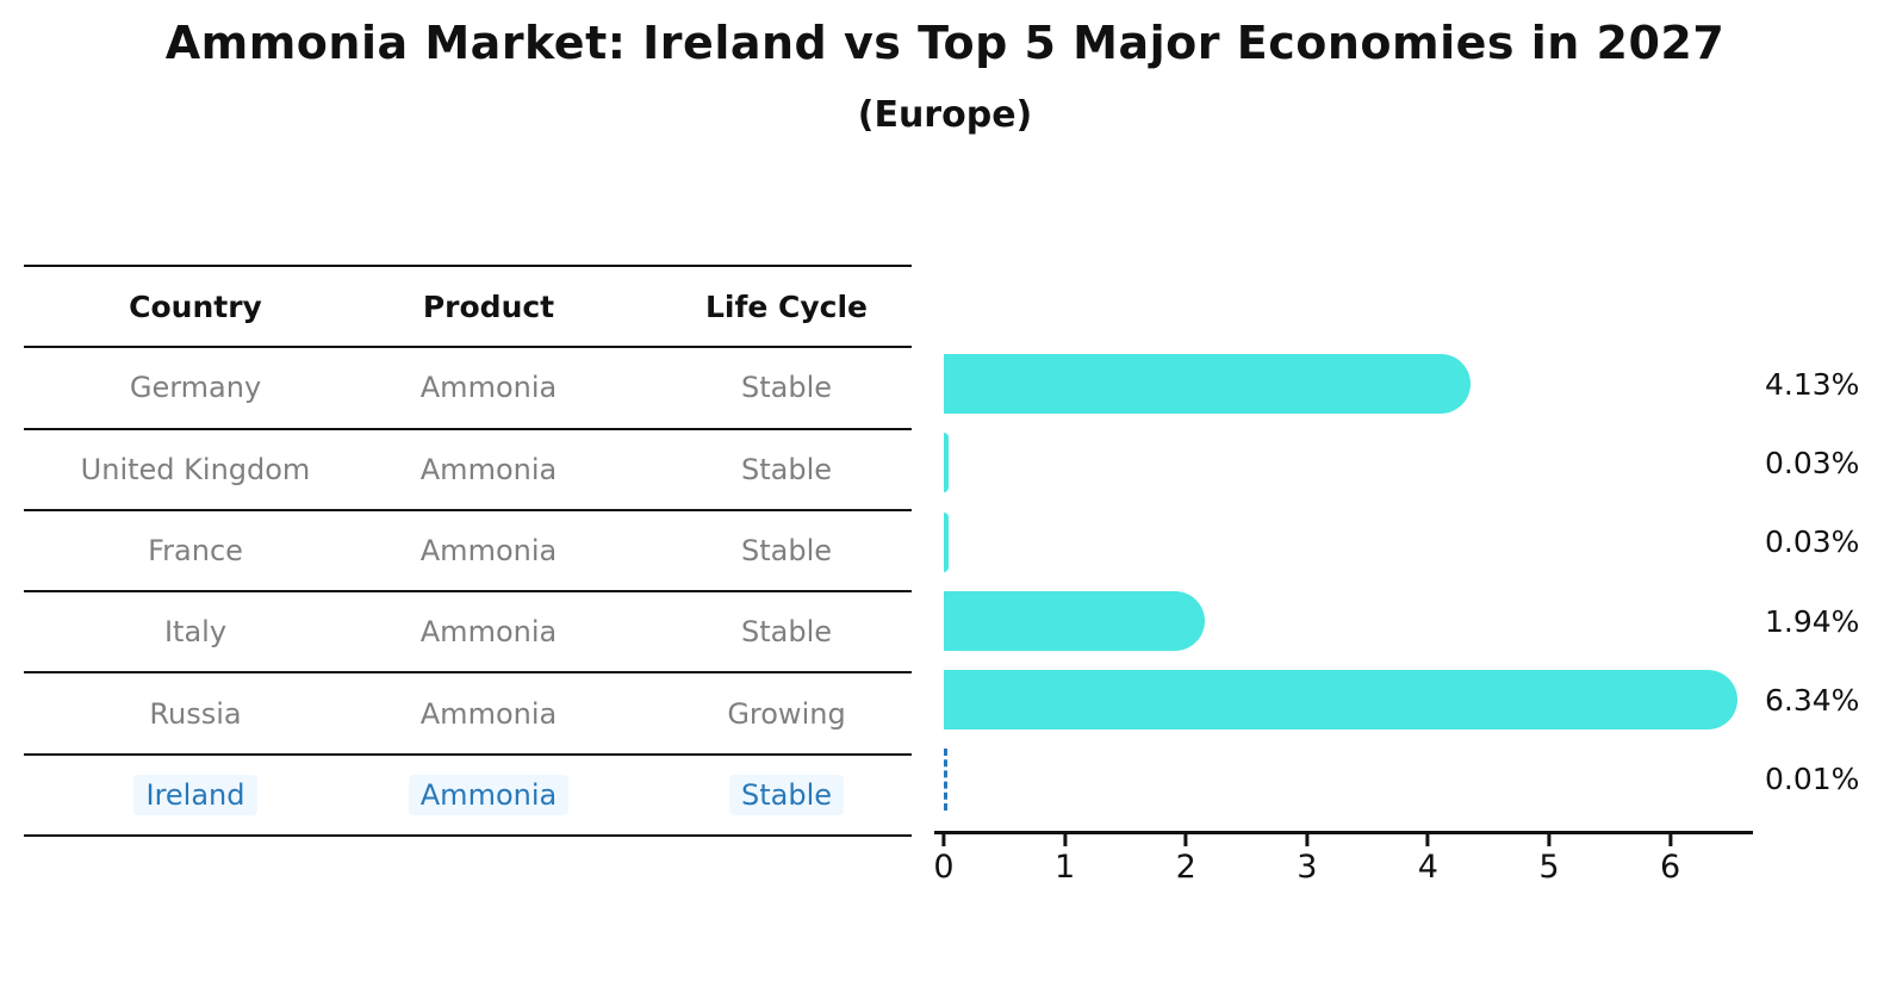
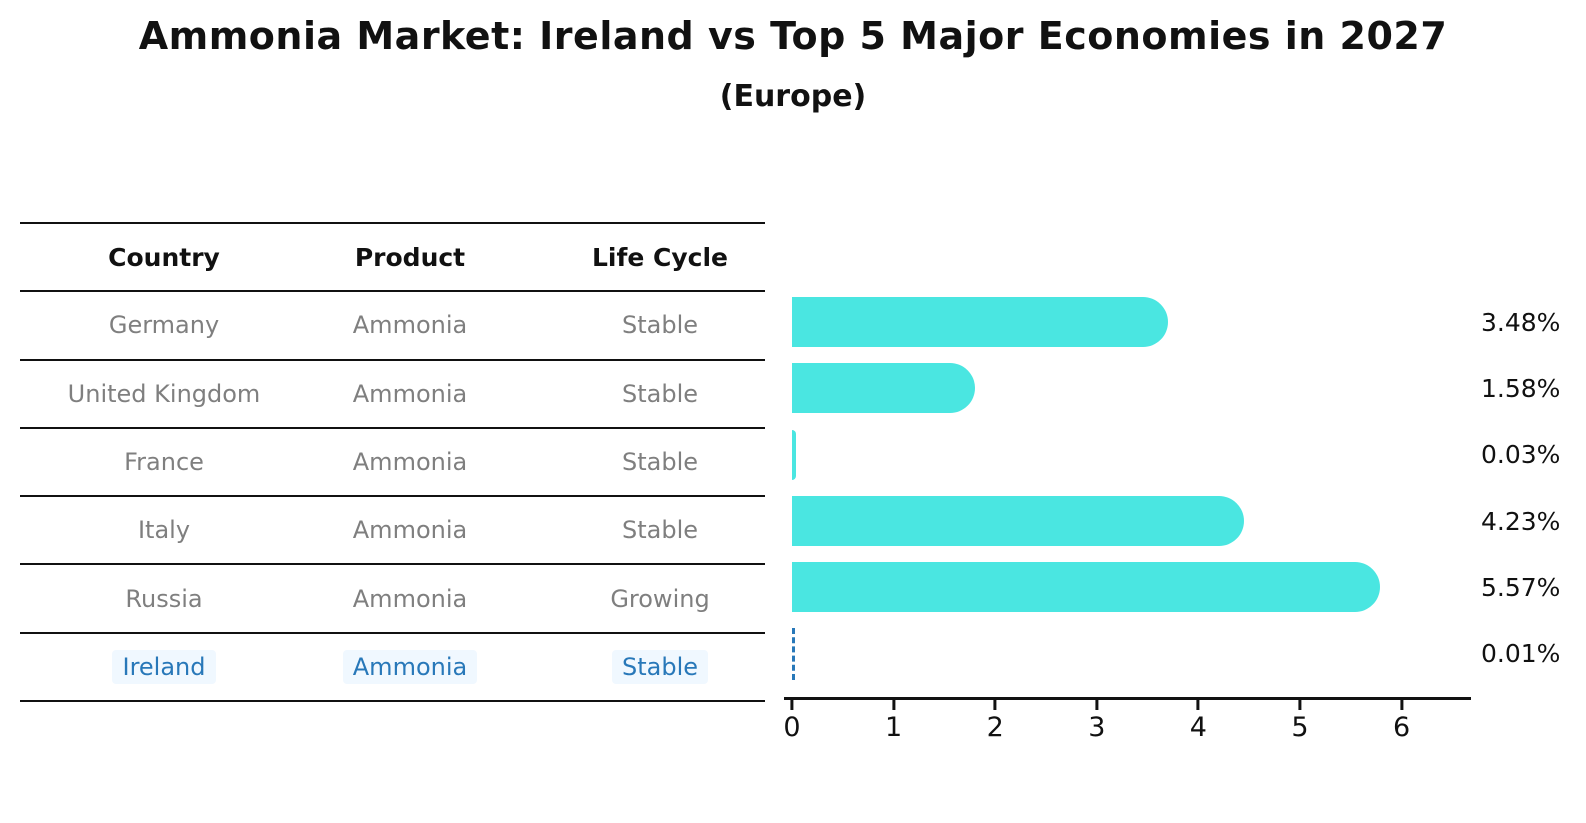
Germany: 4.13% -> 3.48%
United Kingdom: 0.03% -> 1.58%
Italy: 1.94% -> 4.23%
Russia: 6.34% -> 5.57%
